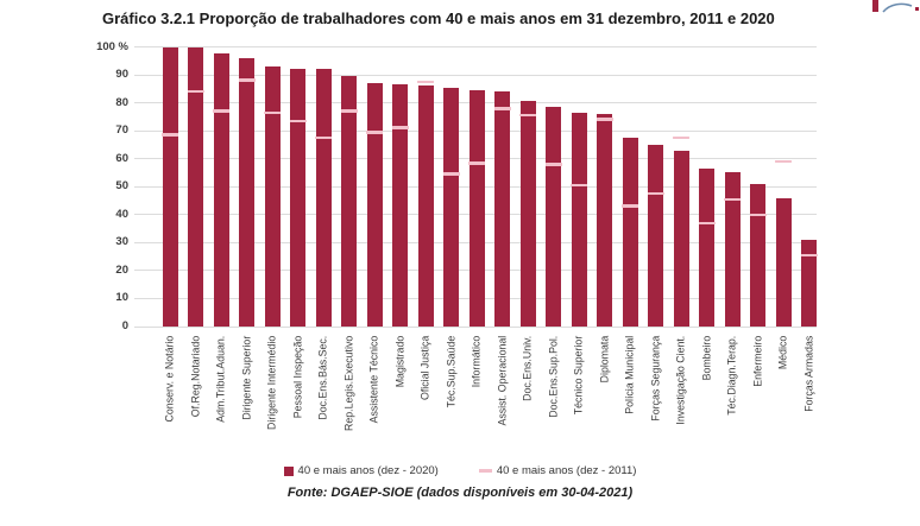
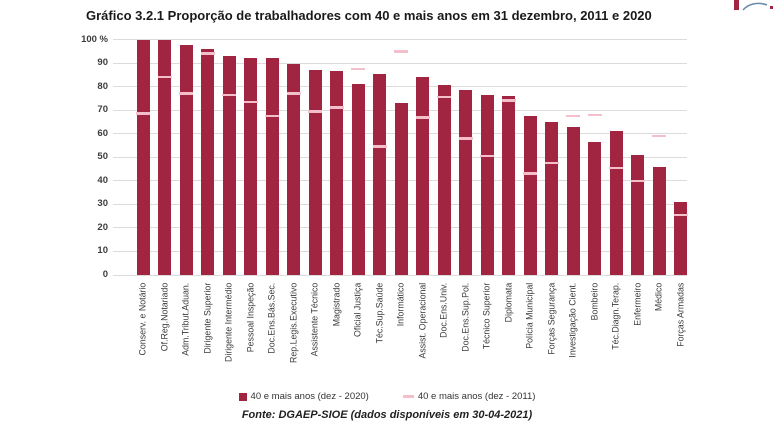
40 e mais anos (dez - 2011)/Dirigente Superior: 88% -> 94%
40 e mais anos (dez - 2020)/Oficial Justiça: 86% -> 81%
40 e mais anos (dez - 2020)/Informático: 84% -> 73%
40 e mais anos (dez - 2011)/Informático: 58% -> 95%
40 e mais anos (dez - 2011)/Assist. Operacional: 78% -> 67%
40 e mais anos (dez - 2011)/Bombeiro: 37% -> 68%
40 e mais anos (dez - 2020)/Téc.Diagn.Terap.: 55% -> 61%
